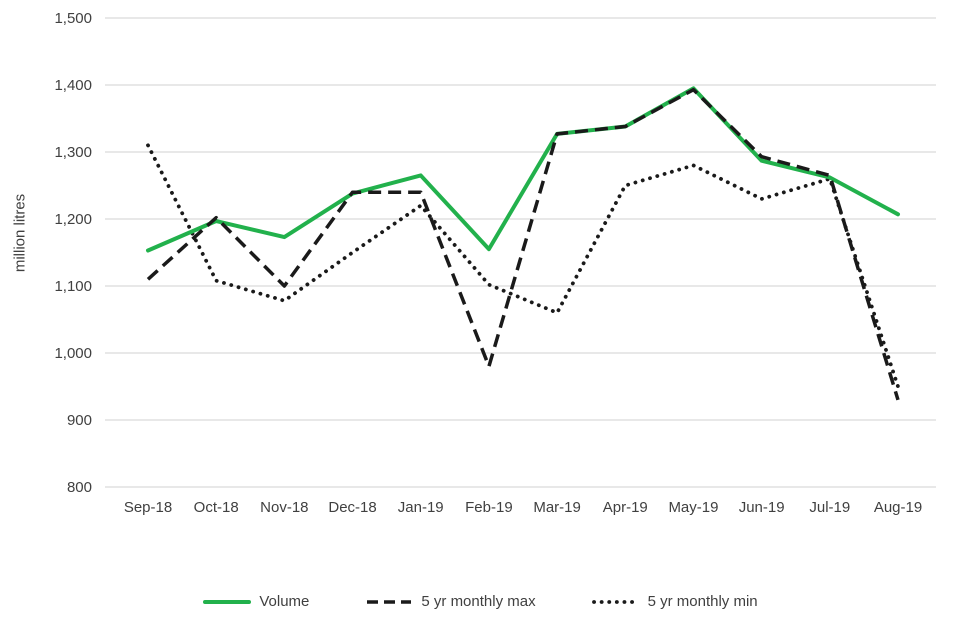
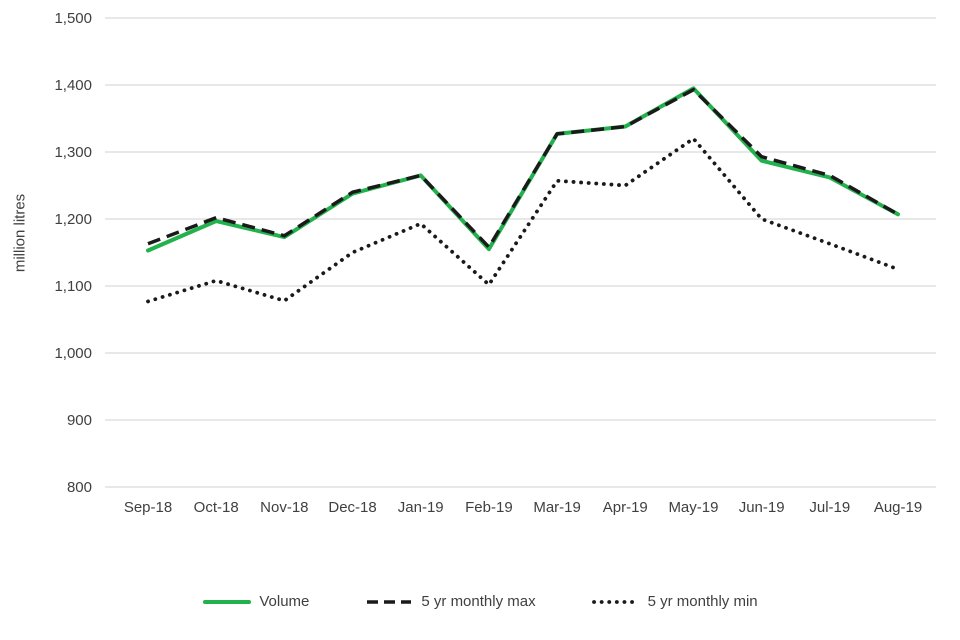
5 yr monthly max/Sep-18: 1110 -> 1160
5 yr monthly min/Sep-18: 1310 -> 1080
5 yr monthly max/Nov-18: 1100 -> 1180
5 yr monthly max/Jan-19: 1240 -> 1260
5 yr monthly min/Jan-19: 1220 -> 1190
5 yr monthly max/Feb-19: 980 -> 1160
5 yr monthly min/Mar-19: 1060 -> 1260
5 yr monthly min/May-19: 1280 -> 1320
5 yr monthly min/Jun-19: 1230 -> 1200
5 yr monthly min/Jul-19: 1260 -> 1160
5 yr monthly max/Aug-19: 930 -> 1210
5 yr monthly min/Aug-19: 950 -> 1120
